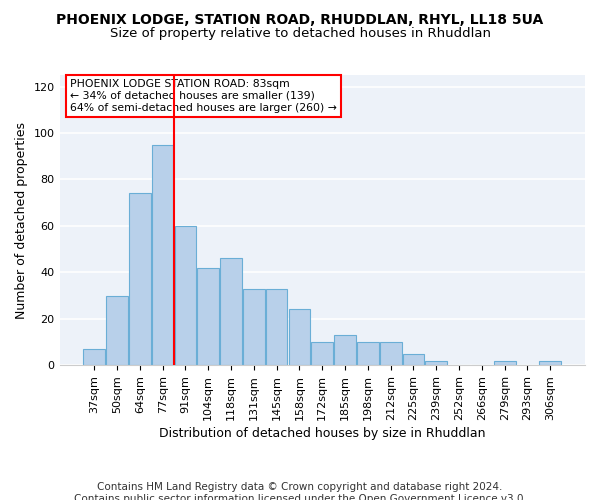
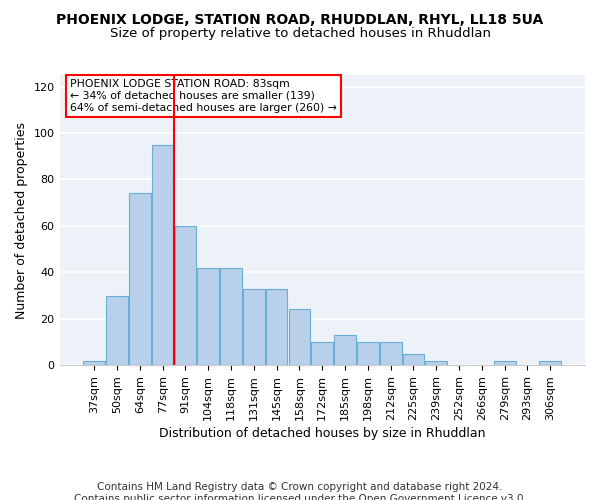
37sqm: 7 -> 2
118sqm: 46 -> 42
